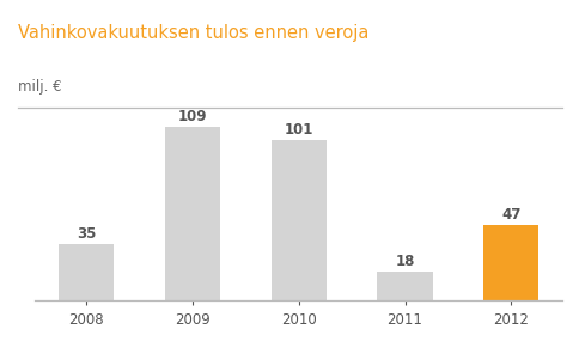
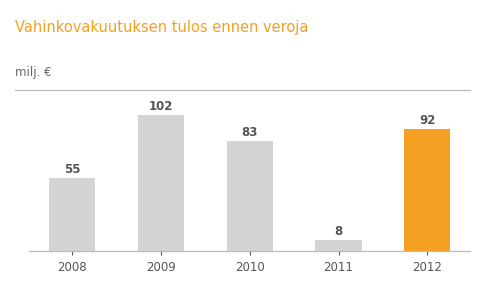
2008: 35 -> 55
2009: 109 -> 102
2010: 101 -> 83
2011: 18 -> 8
2012: 47 -> 92
